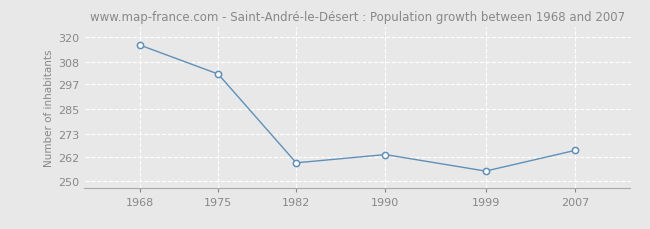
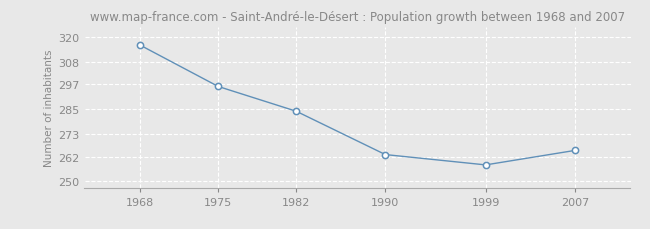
1975: 302 -> 296
1982: 259 -> 284
1999: 255 -> 258
